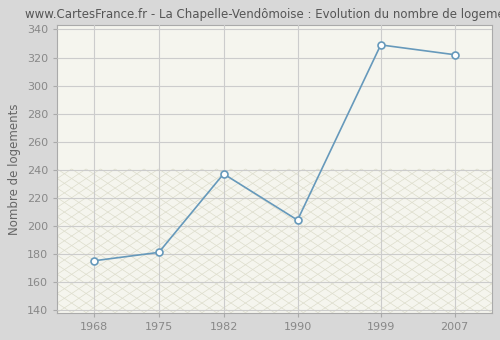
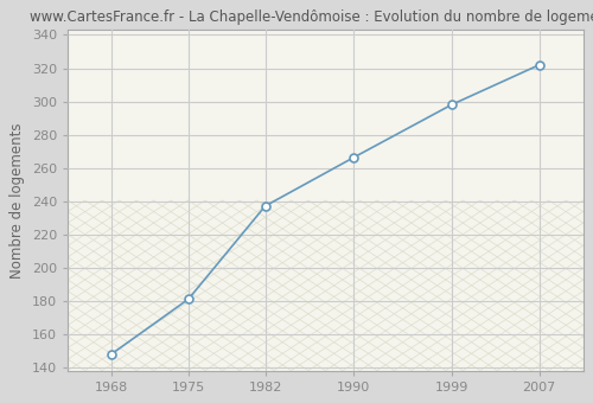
1968: 175 -> 148
1990: 204 -> 266
1999: 329 -> 298
